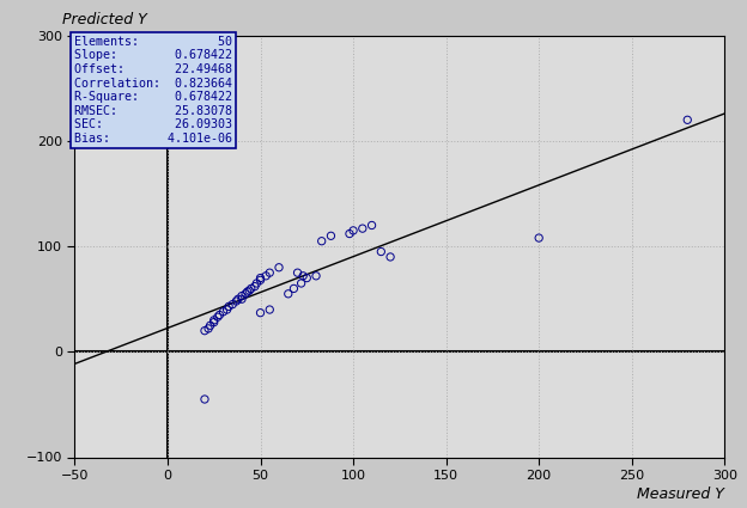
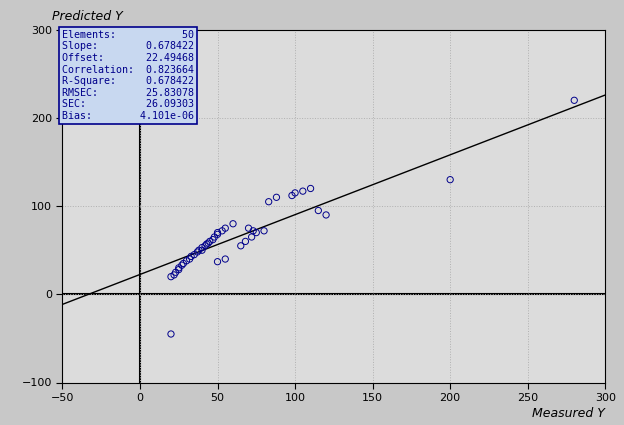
200: 108 -> 130
